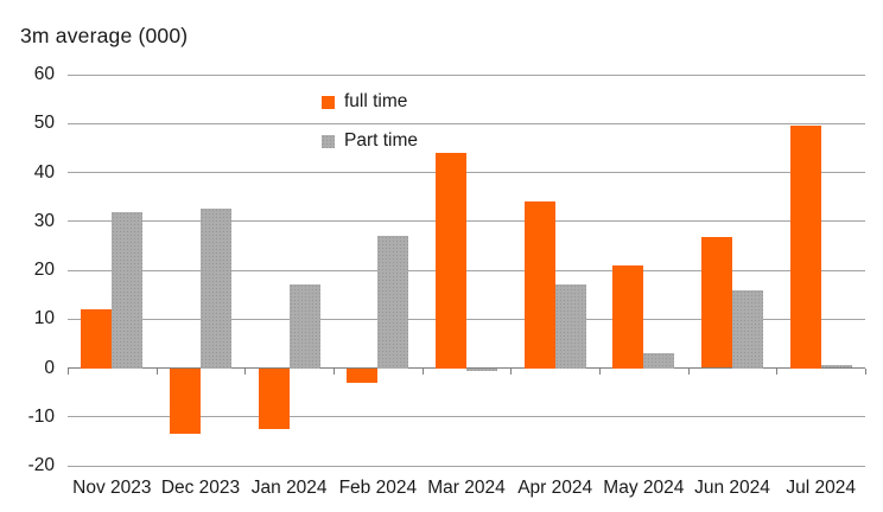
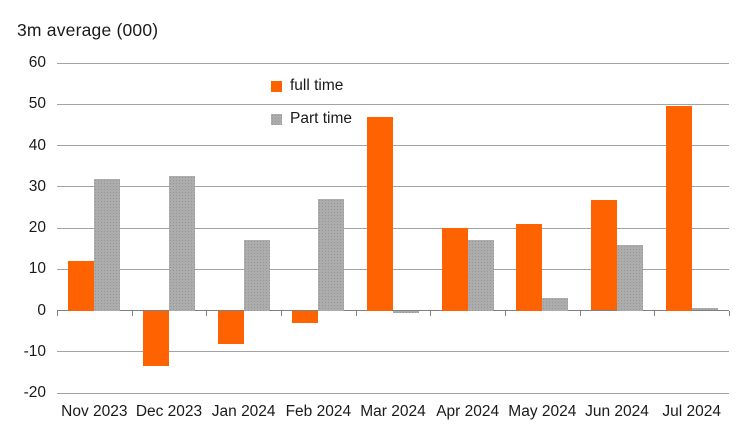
full time/Jan 2024: -12 -> -8
full time/Mar 2024: 44 -> 47
full time/Apr 2024: 34 -> 20
